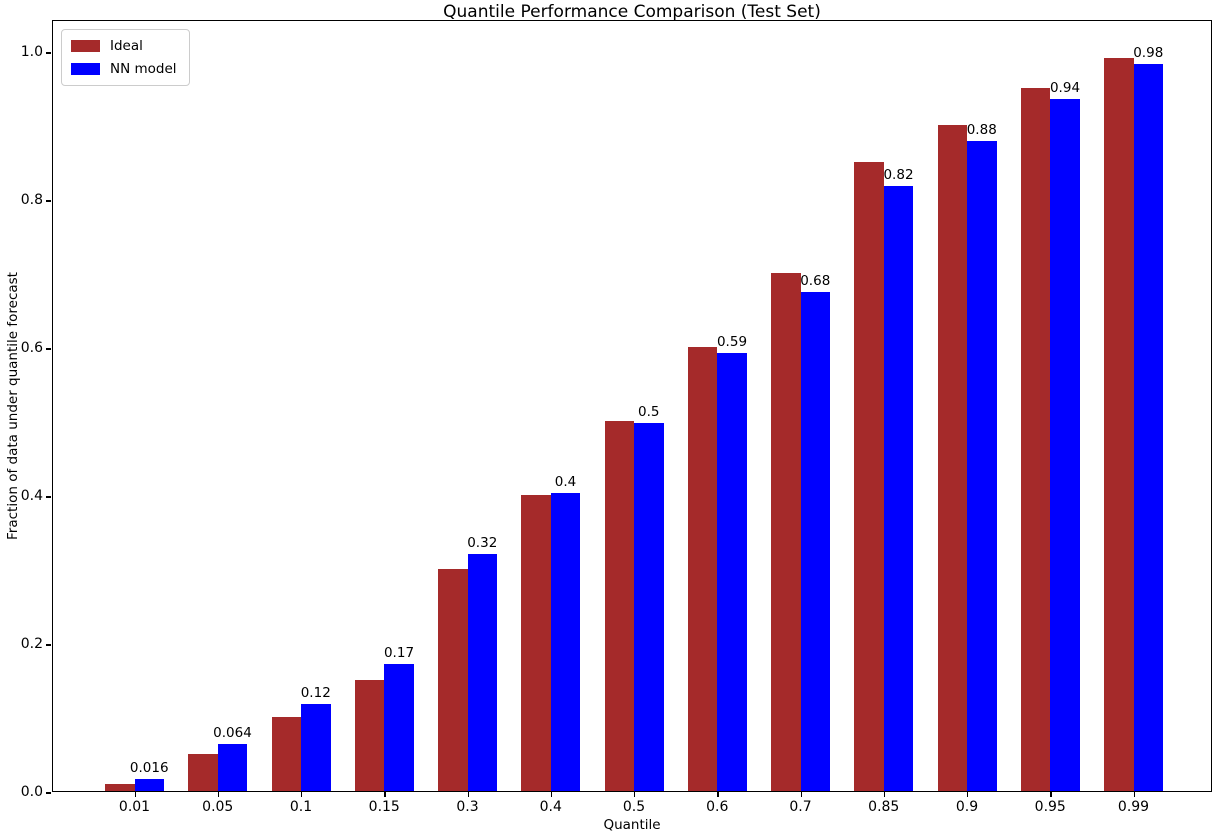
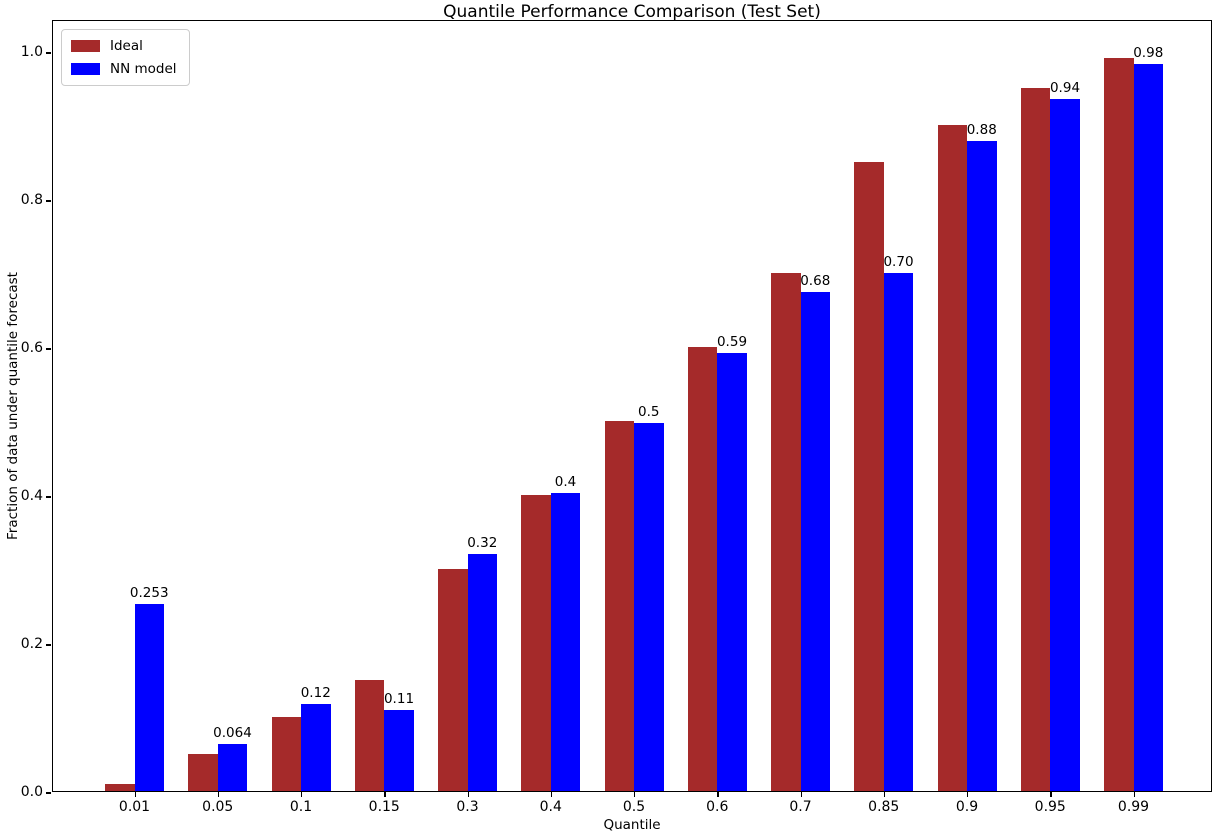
NN model/0.01: 0.016 -> 0.253
NN model/0.15: 0.17 -> 0.11
NN model/0.85: 0.82 -> 0.70
